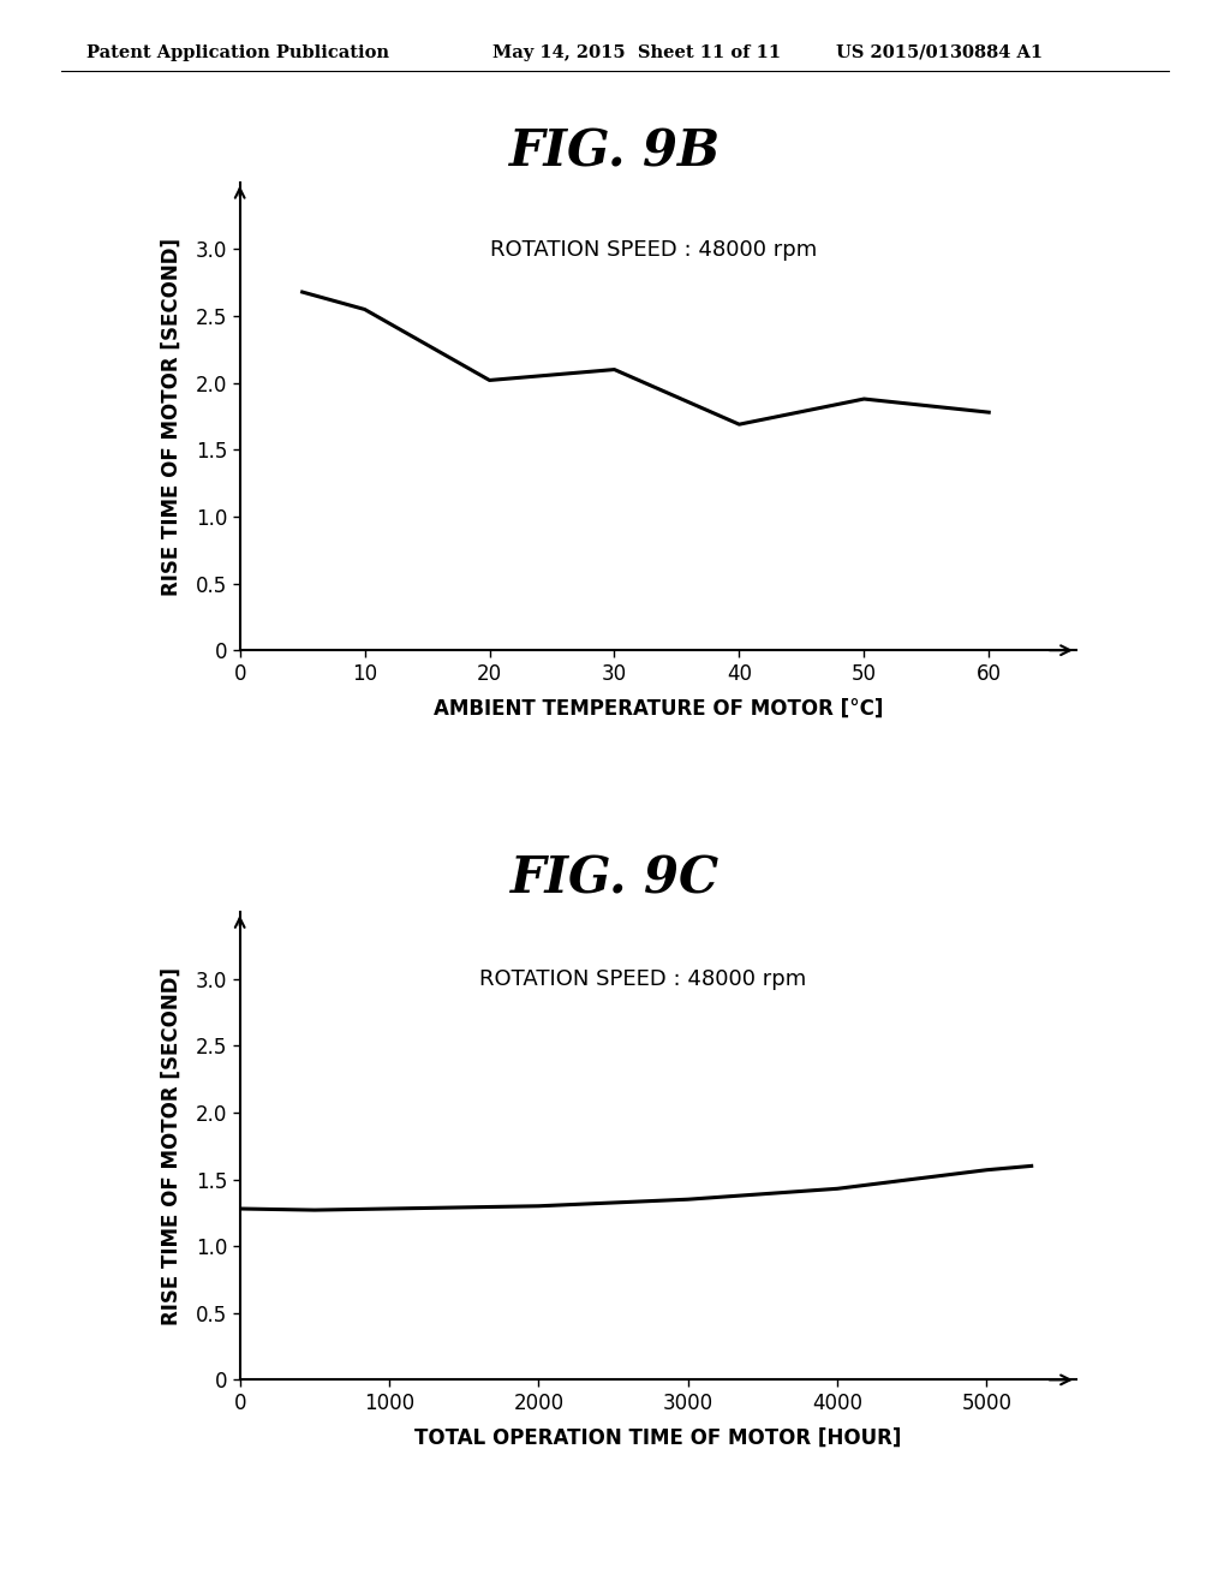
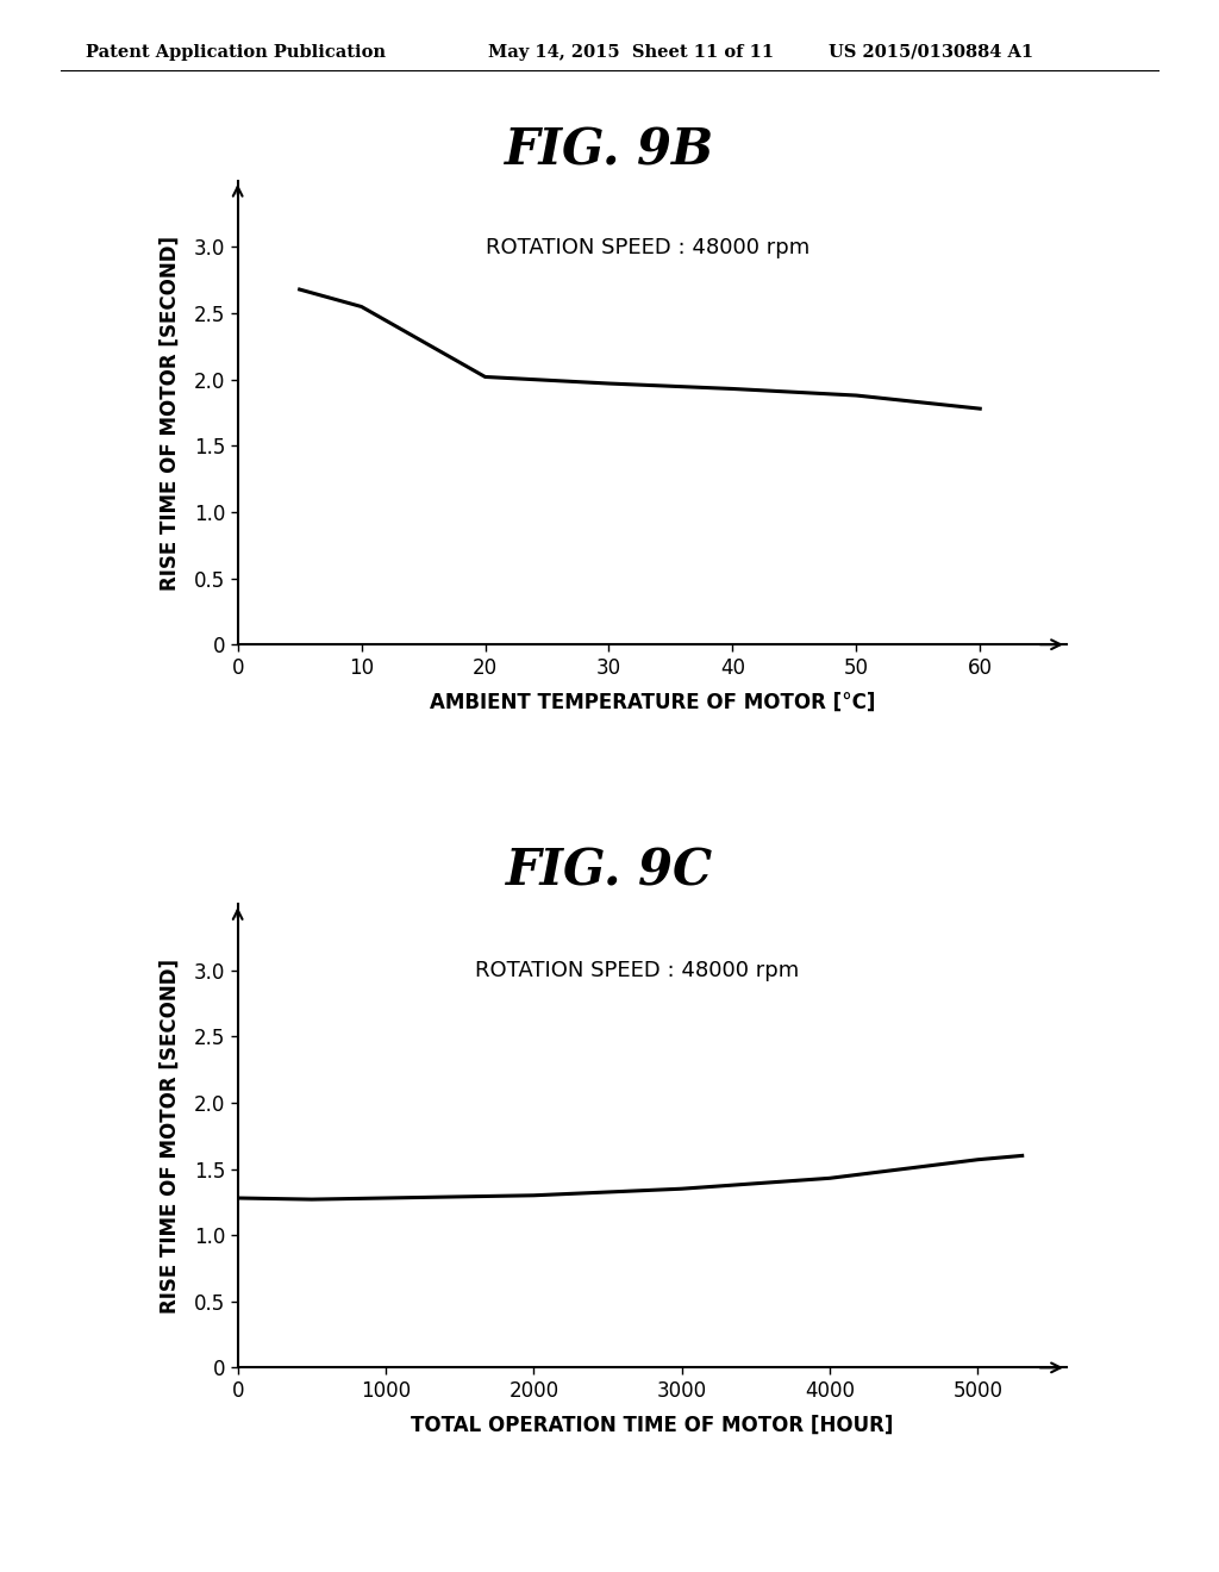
30: 2.10 -> 1.97
40: 1.69 -> 1.93
